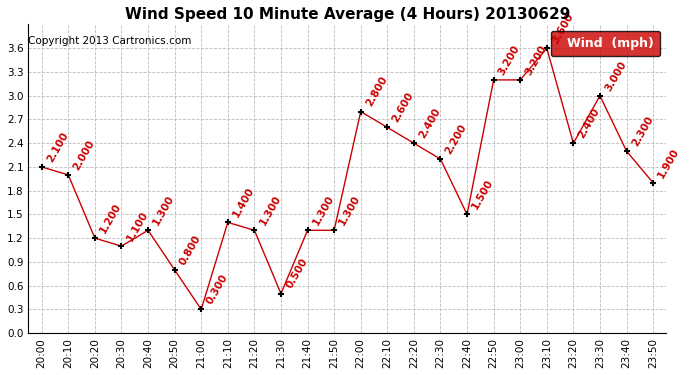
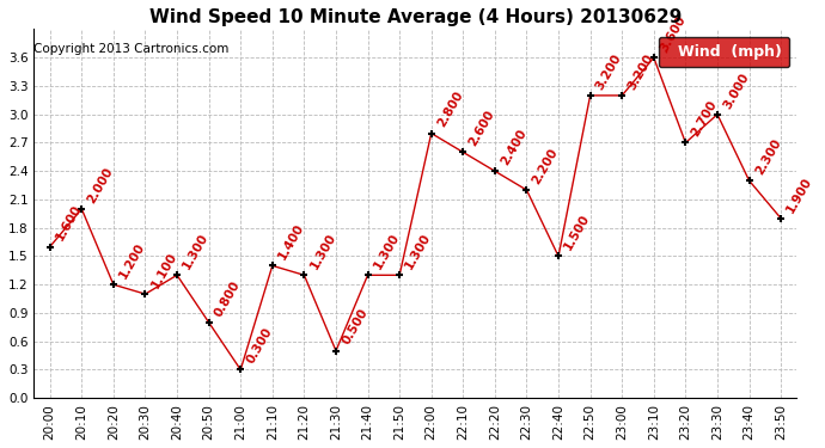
20:00: 2.100 -> 1.600
23:20: 2.400 -> 2.700
